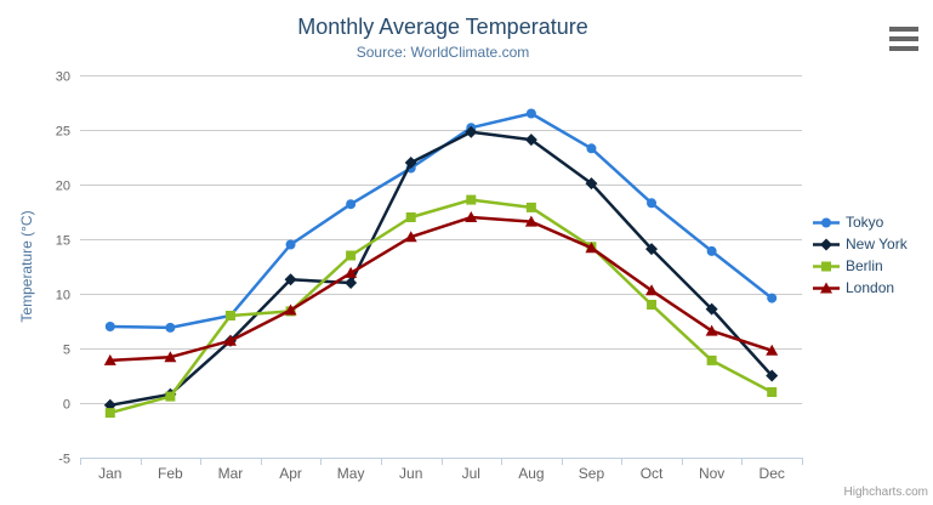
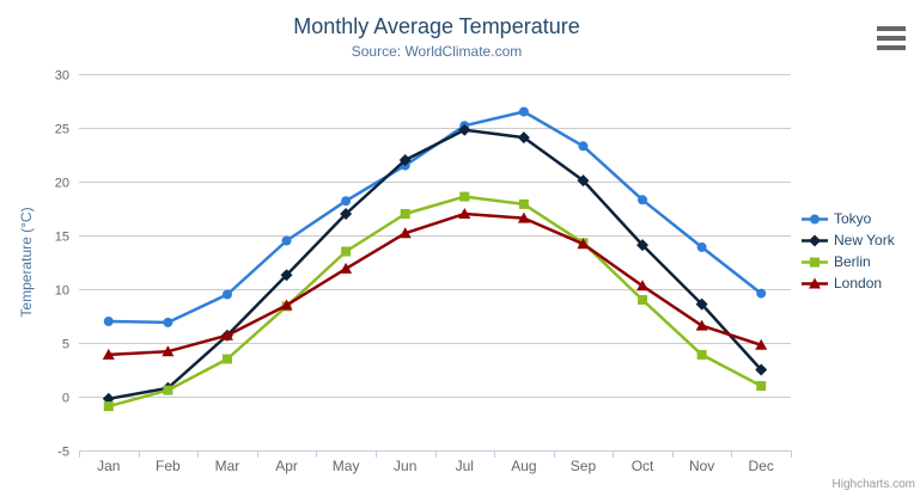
Tokyo/Mar: 8 -> 10
Berlin/Mar: 8 -> 4
New York/May: 11 -> 17
